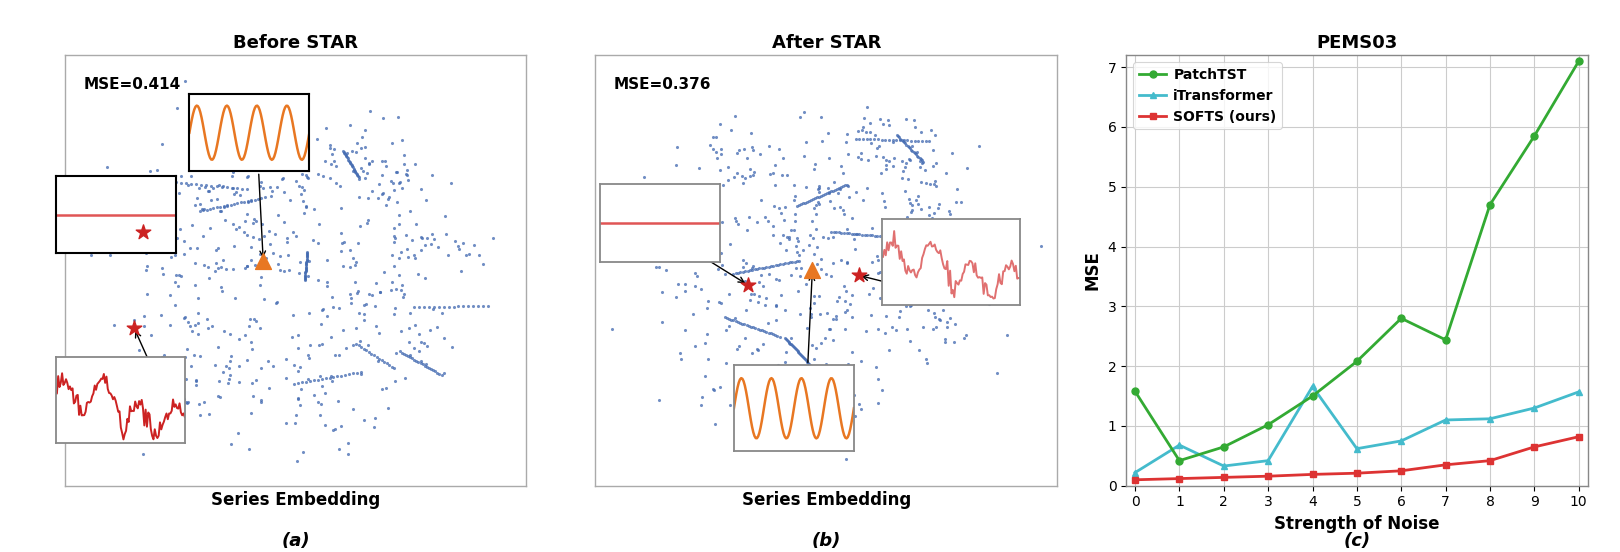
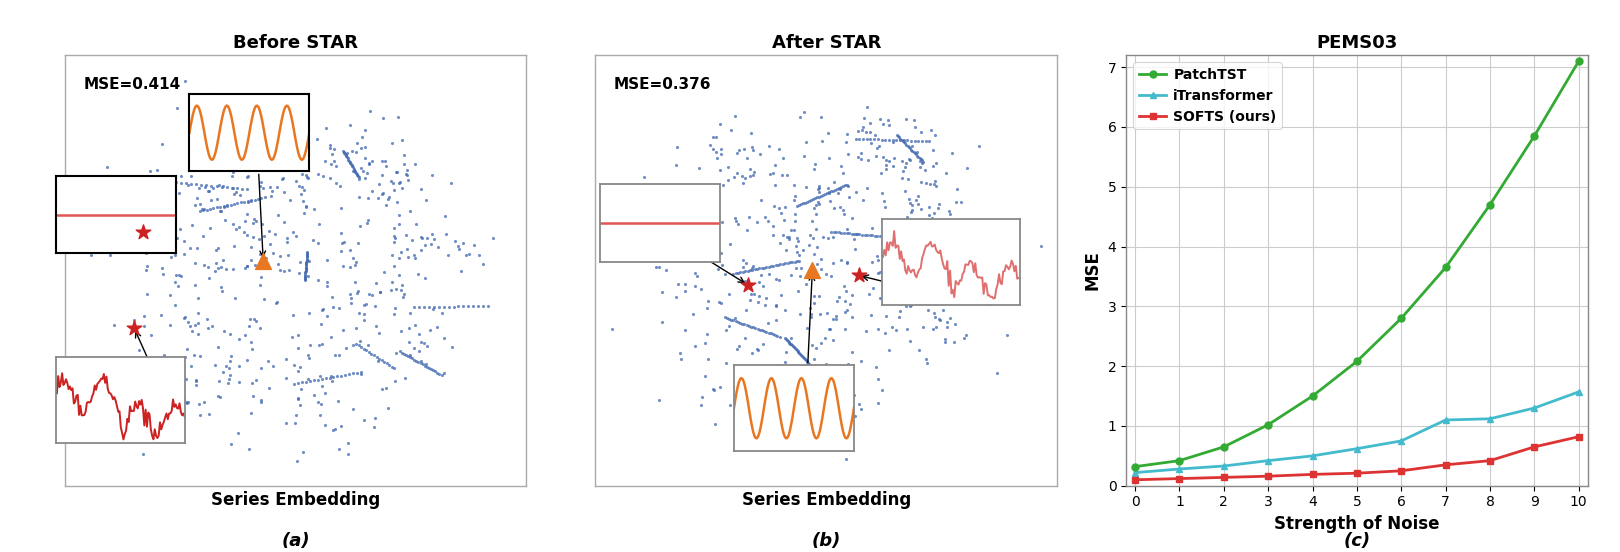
PEMS03/PatchTST/0: 1.58 -> 0.32
PEMS03/iTransformer/1: 0.68 -> 0.28
PEMS03/iTransformer/4: 1.66 -> 0.50
PEMS03/PatchTST/7: 2.44 -> 3.65
